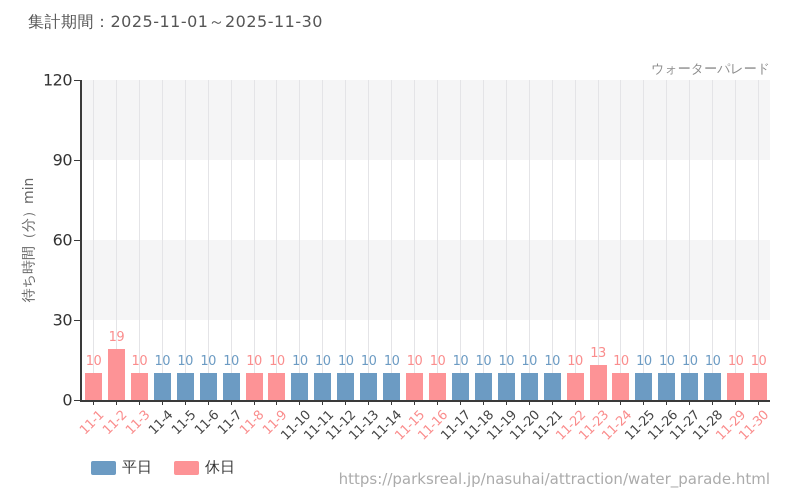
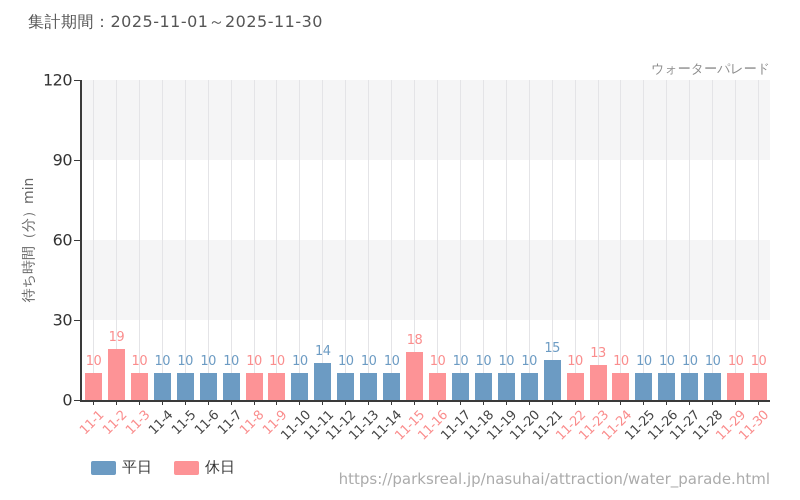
11-11: 10 -> 14
11-15: 10 -> 18
11-21: 10 -> 15
